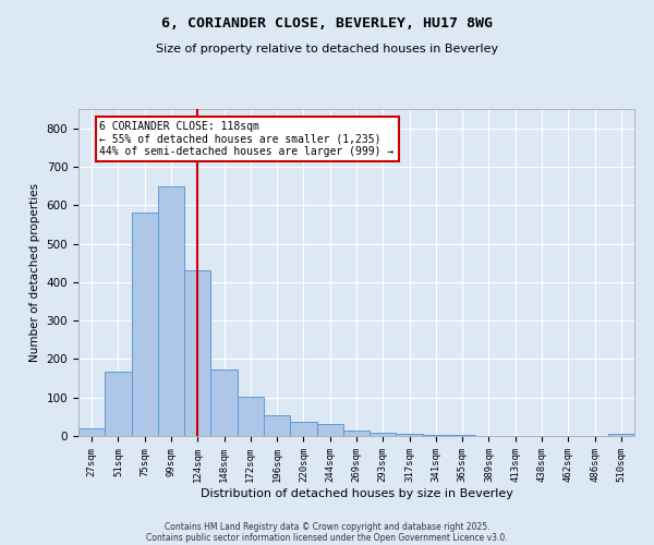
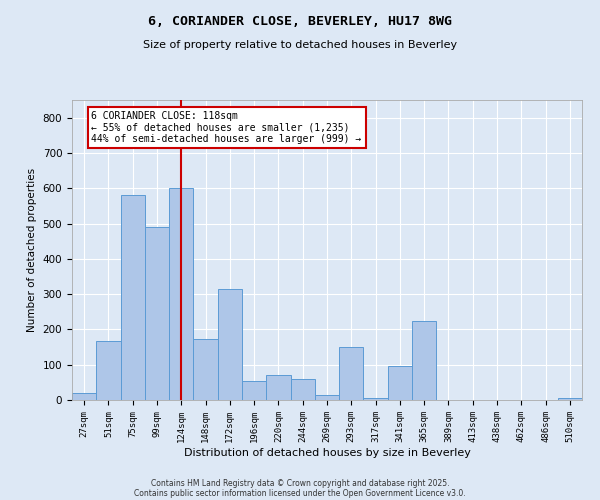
99sqm: 648 -> 490
124sqm: 430 -> 600
172sqm: 103 -> 315
220sqm: 38 -> 70
244sqm: 30 -> 60
293sqm: 9 -> 150
341sqm: 3 -> 95
365sqm: 2 -> 225
